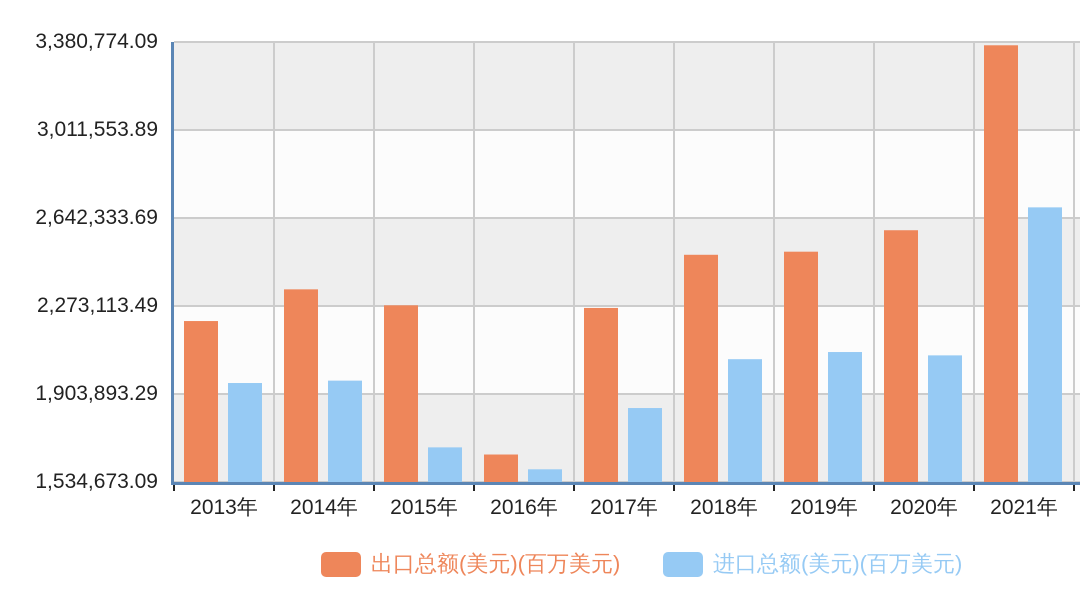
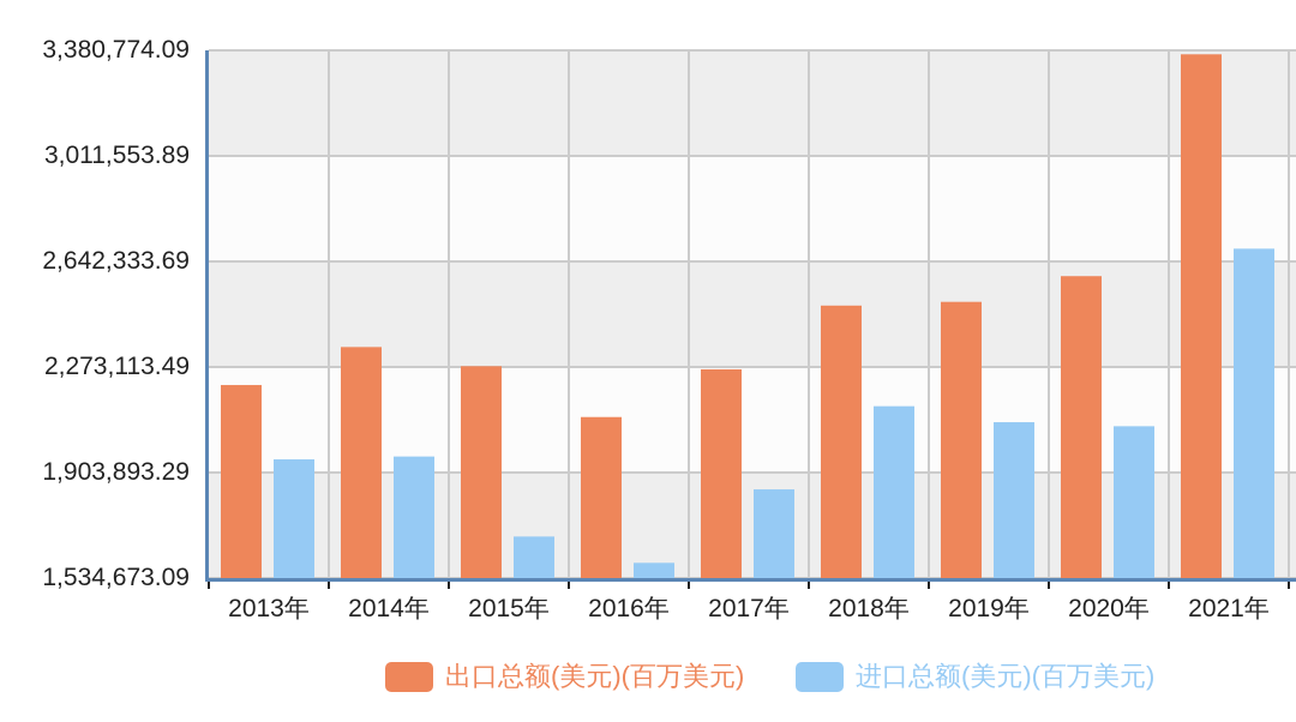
出口总额(美元)(百万美元)/2016年: 1650000 -> 2100000
进口总额(美元)(百万美元)/2018年: 2050000 -> 2140000
